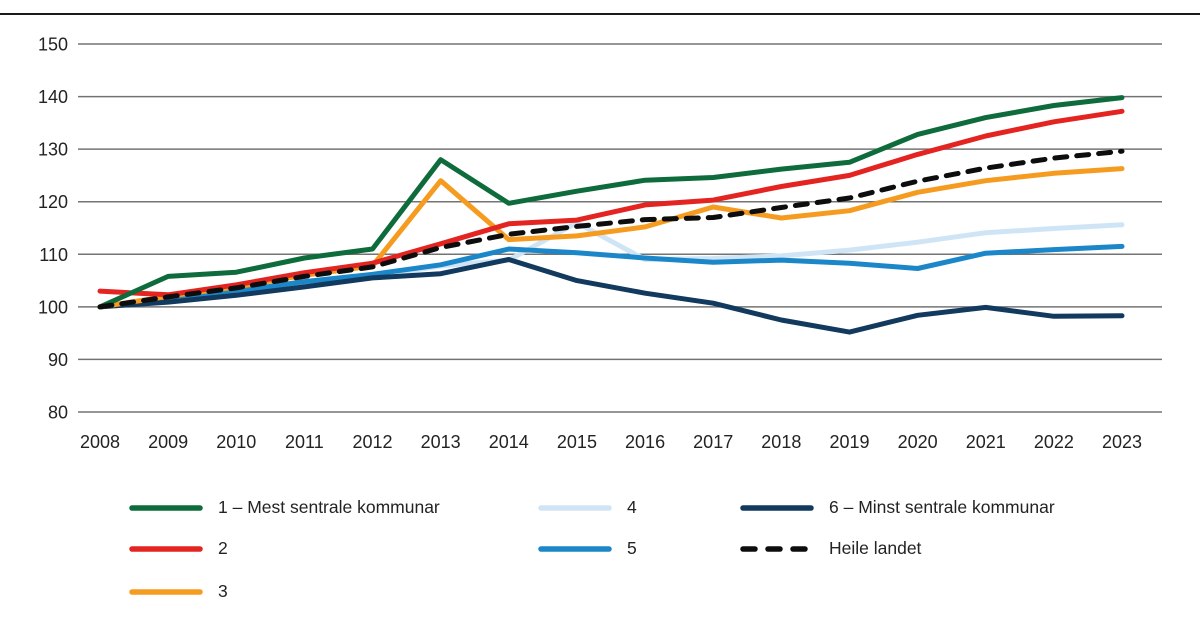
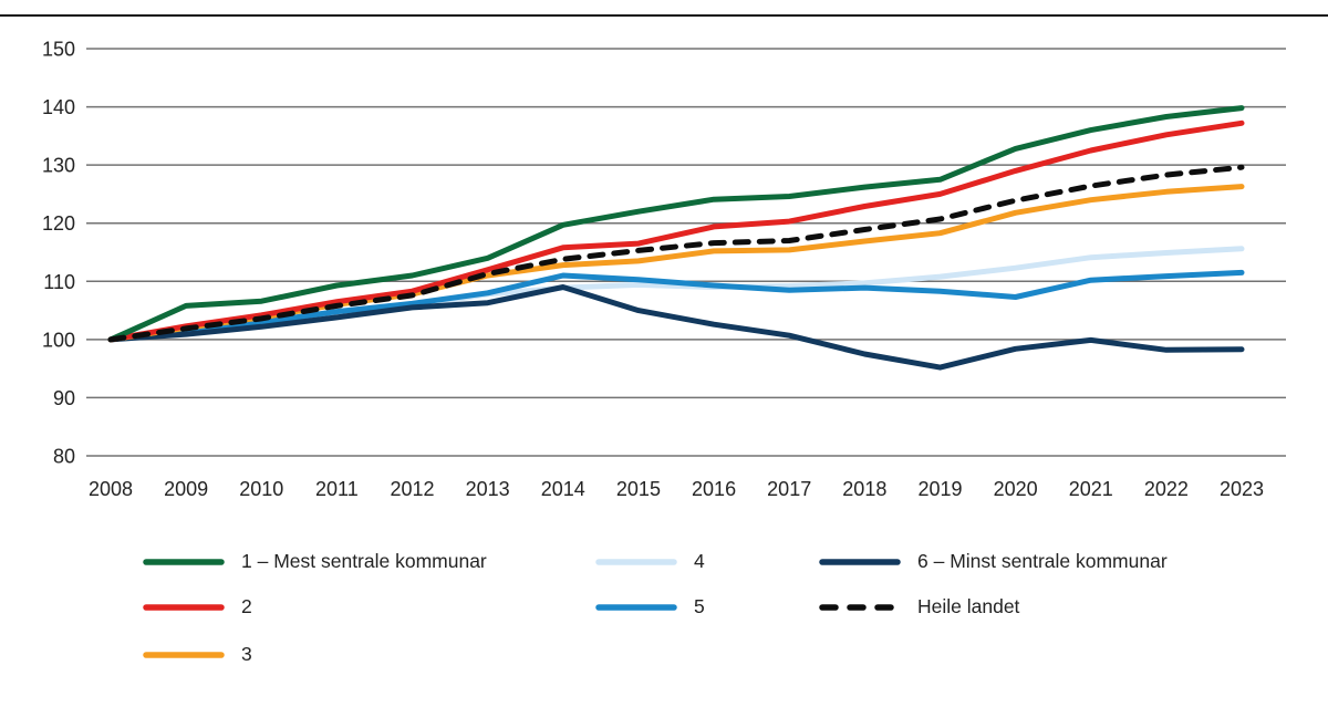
2/2008: 103 -> 100
1 – Mest sentrale kommunar/2013: 128 -> 114
3/2013: 124 -> 111
4/2015: 116 -> 109
3/2017: 119 -> 115
